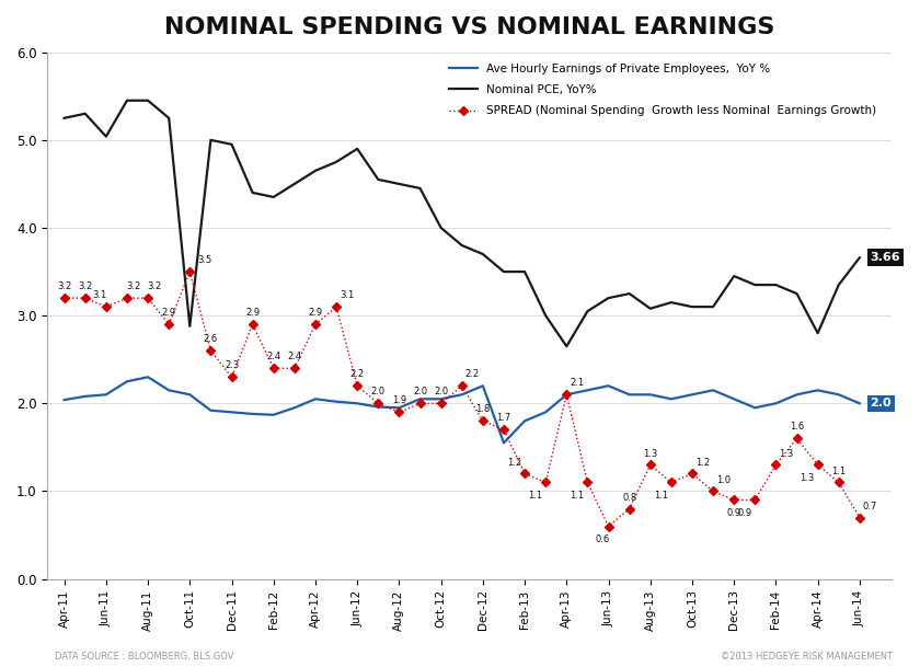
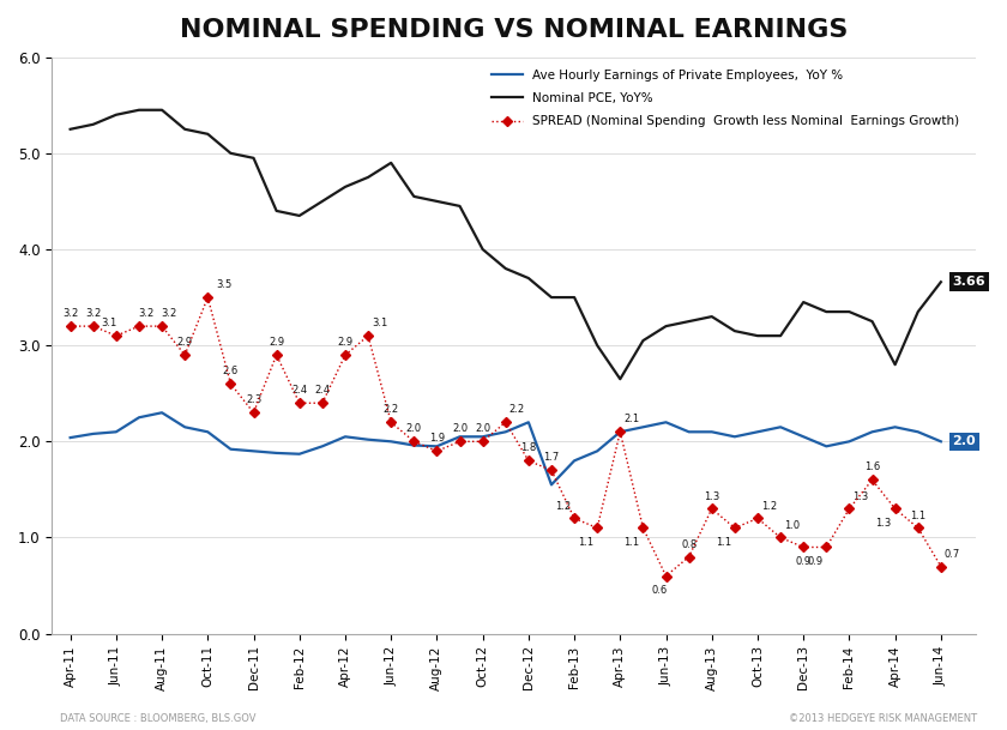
Nominal PCE, YoY%/Jun-11: 5.04 -> 5.40
Nominal PCE, YoY%/Oct-11: 2.88 -> 5.20
Nominal PCE, YoY%/Aug-13: 3.08 -> 3.30
